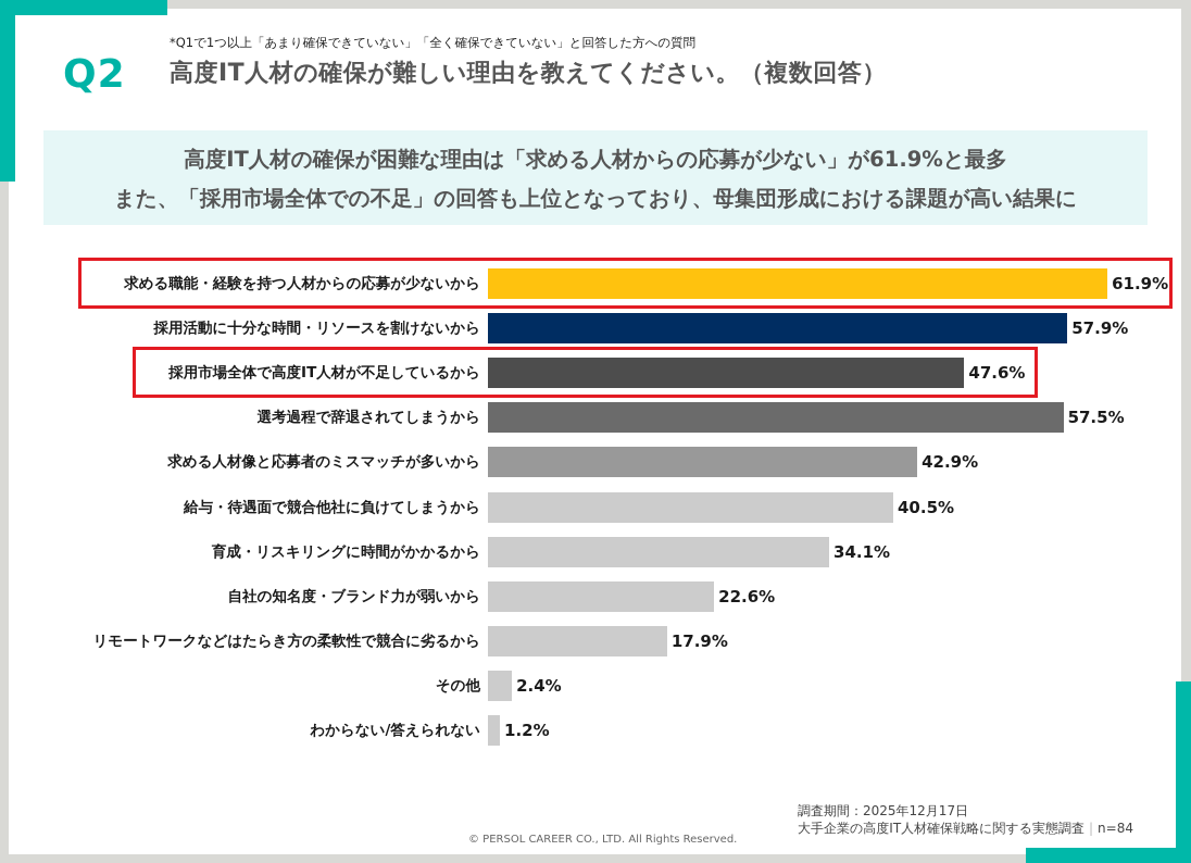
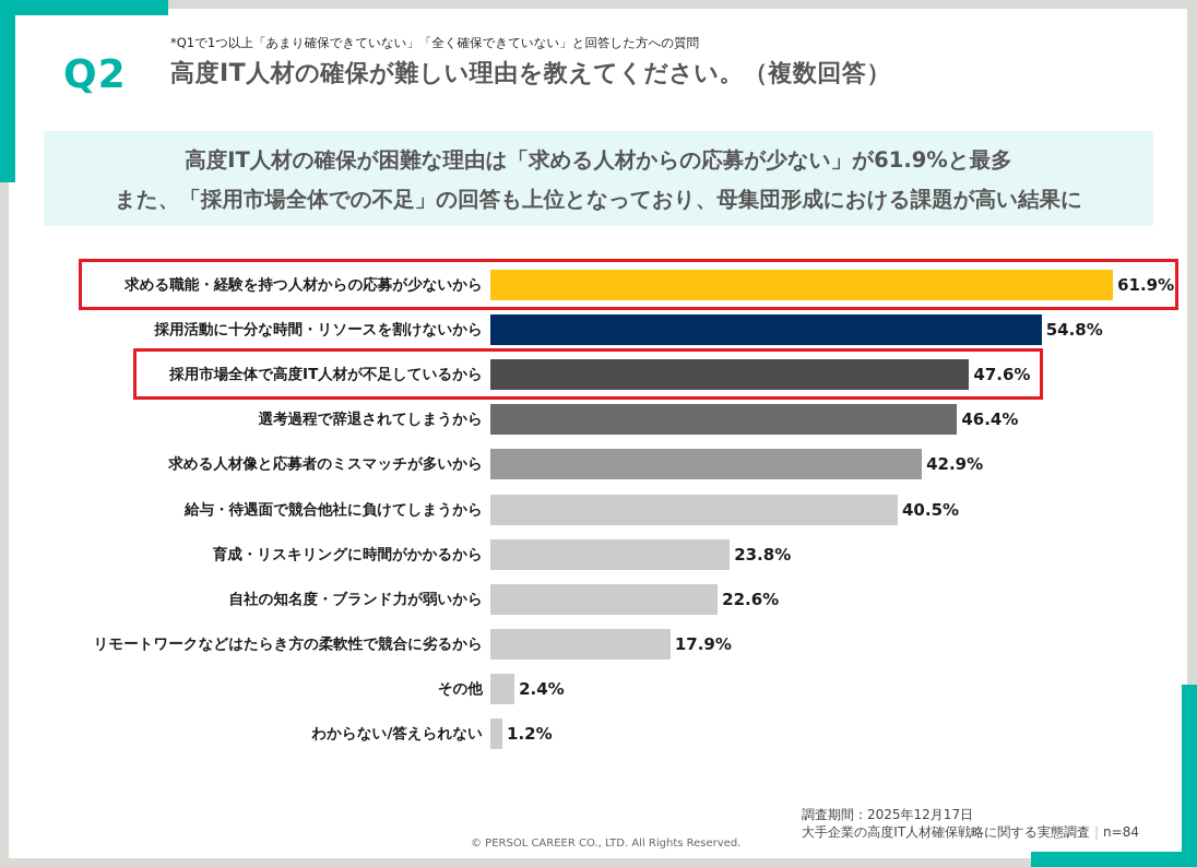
採用活動に十分な時間・リソースを割けないから: 57.9% -> 54.8%
選考過程で辞退されてしまうから: 57.5% -> 46.4%
育成・リスキリングに時間がかかるから: 34.1% -> 23.8%
